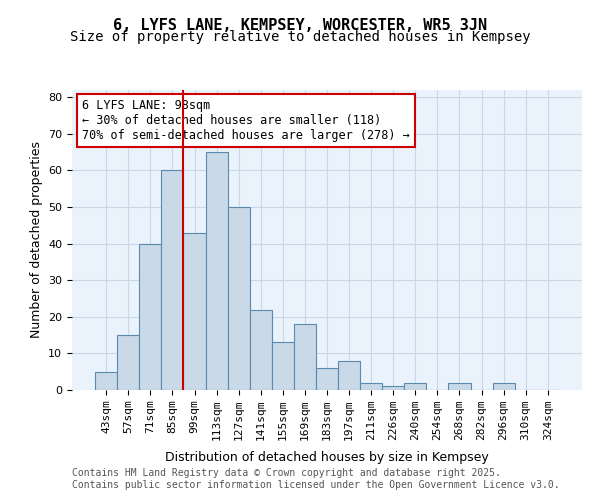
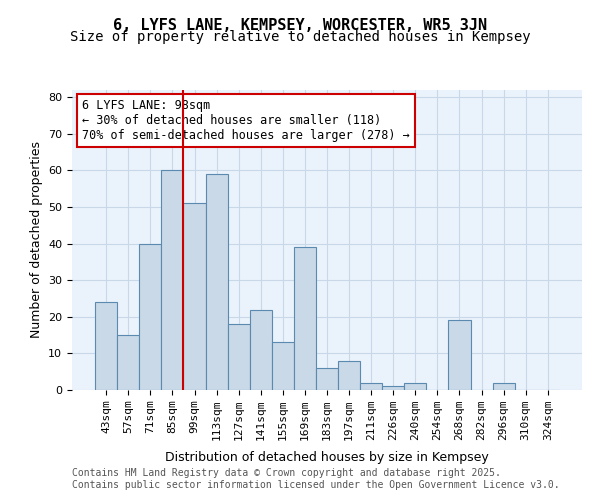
43sqm: 5 -> 24
99sqm: 43 -> 51
113sqm: 65 -> 59
127sqm: 50 -> 18
169sqm: 18 -> 39
268sqm: 2 -> 19
